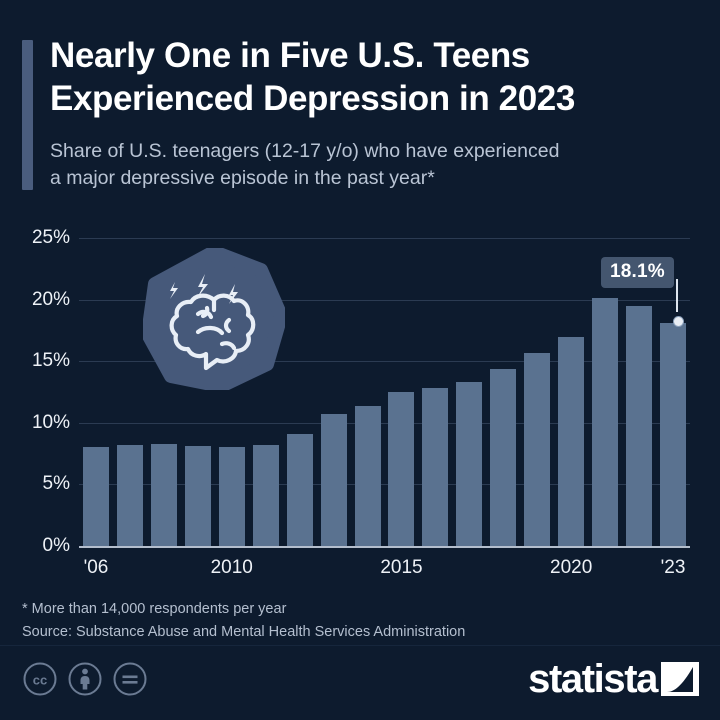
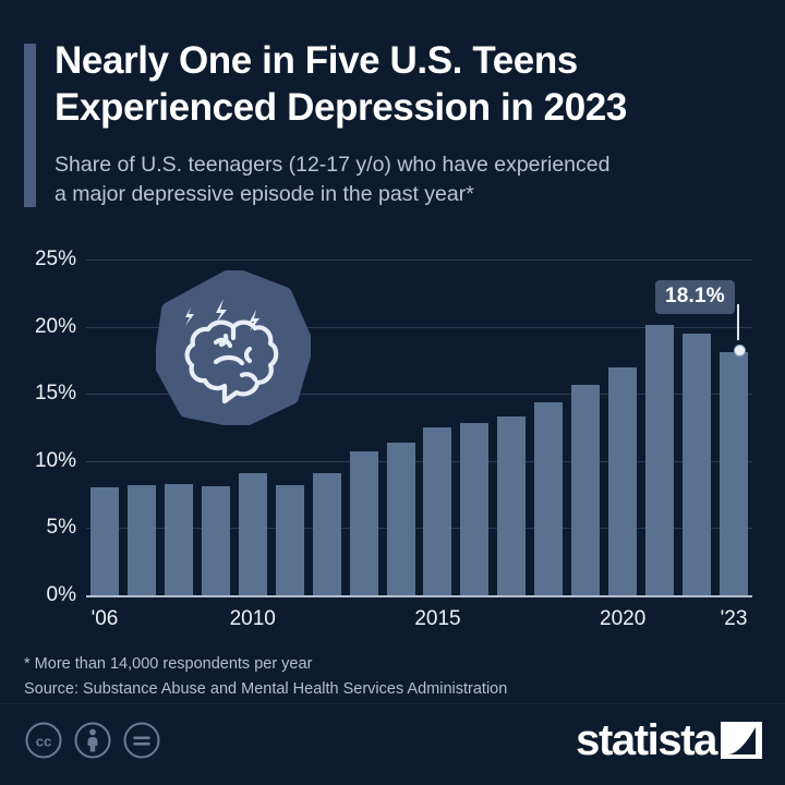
2010: 8.0% -> 9.1%
